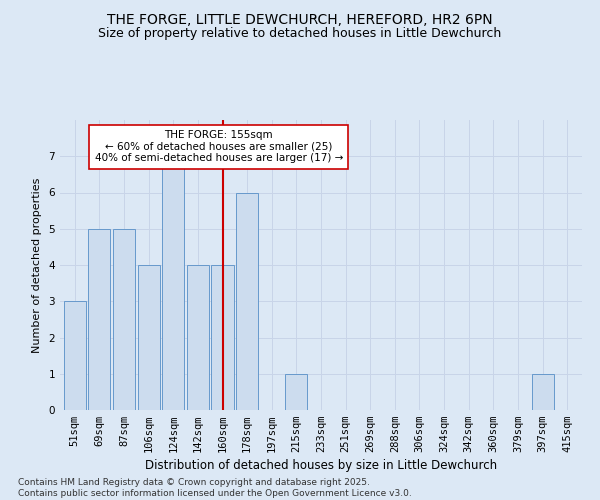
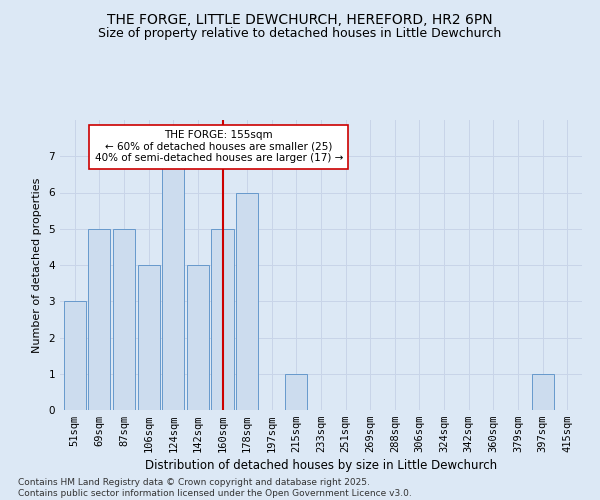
160sqm: 4 -> 5
